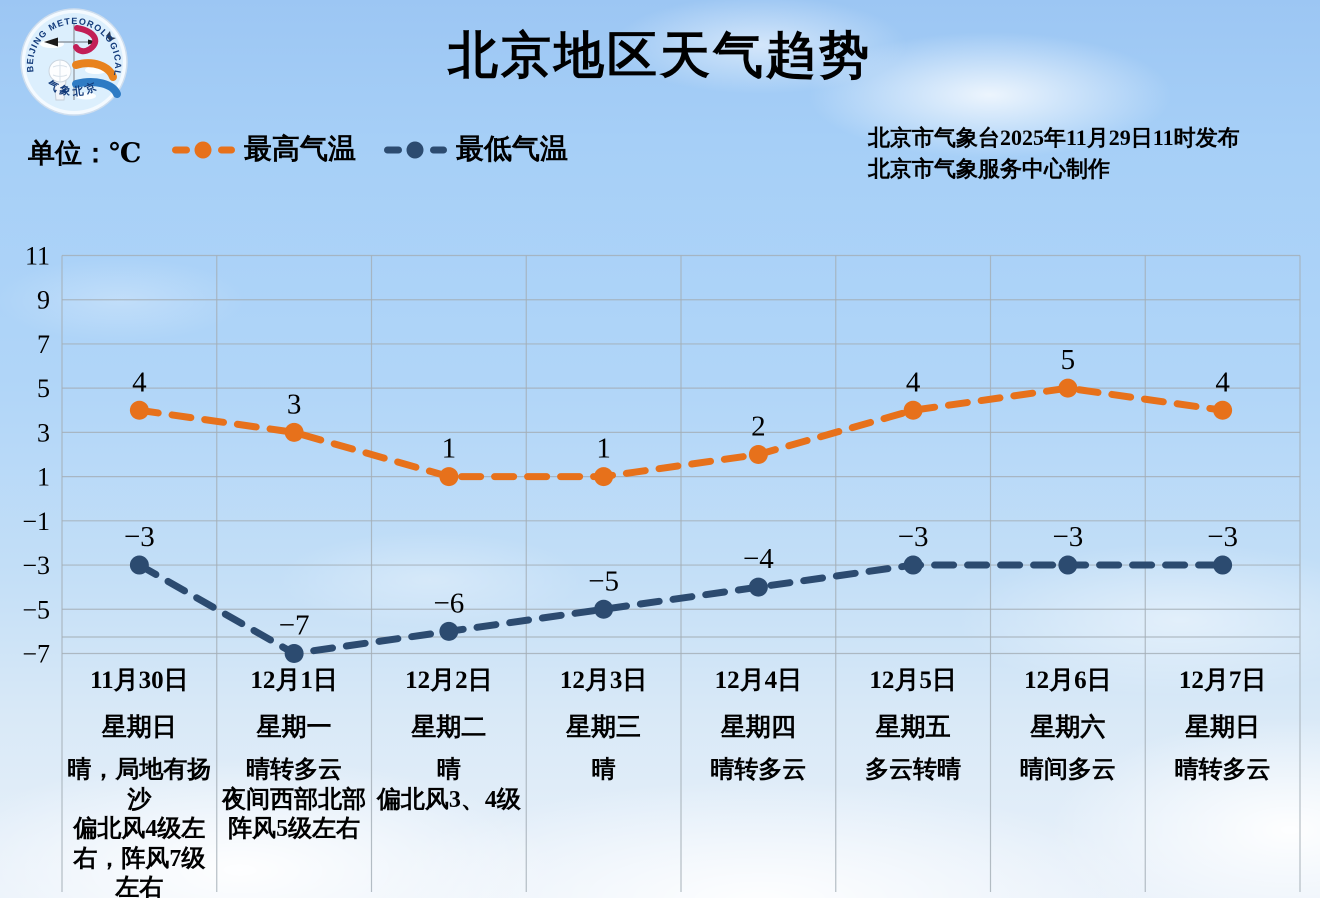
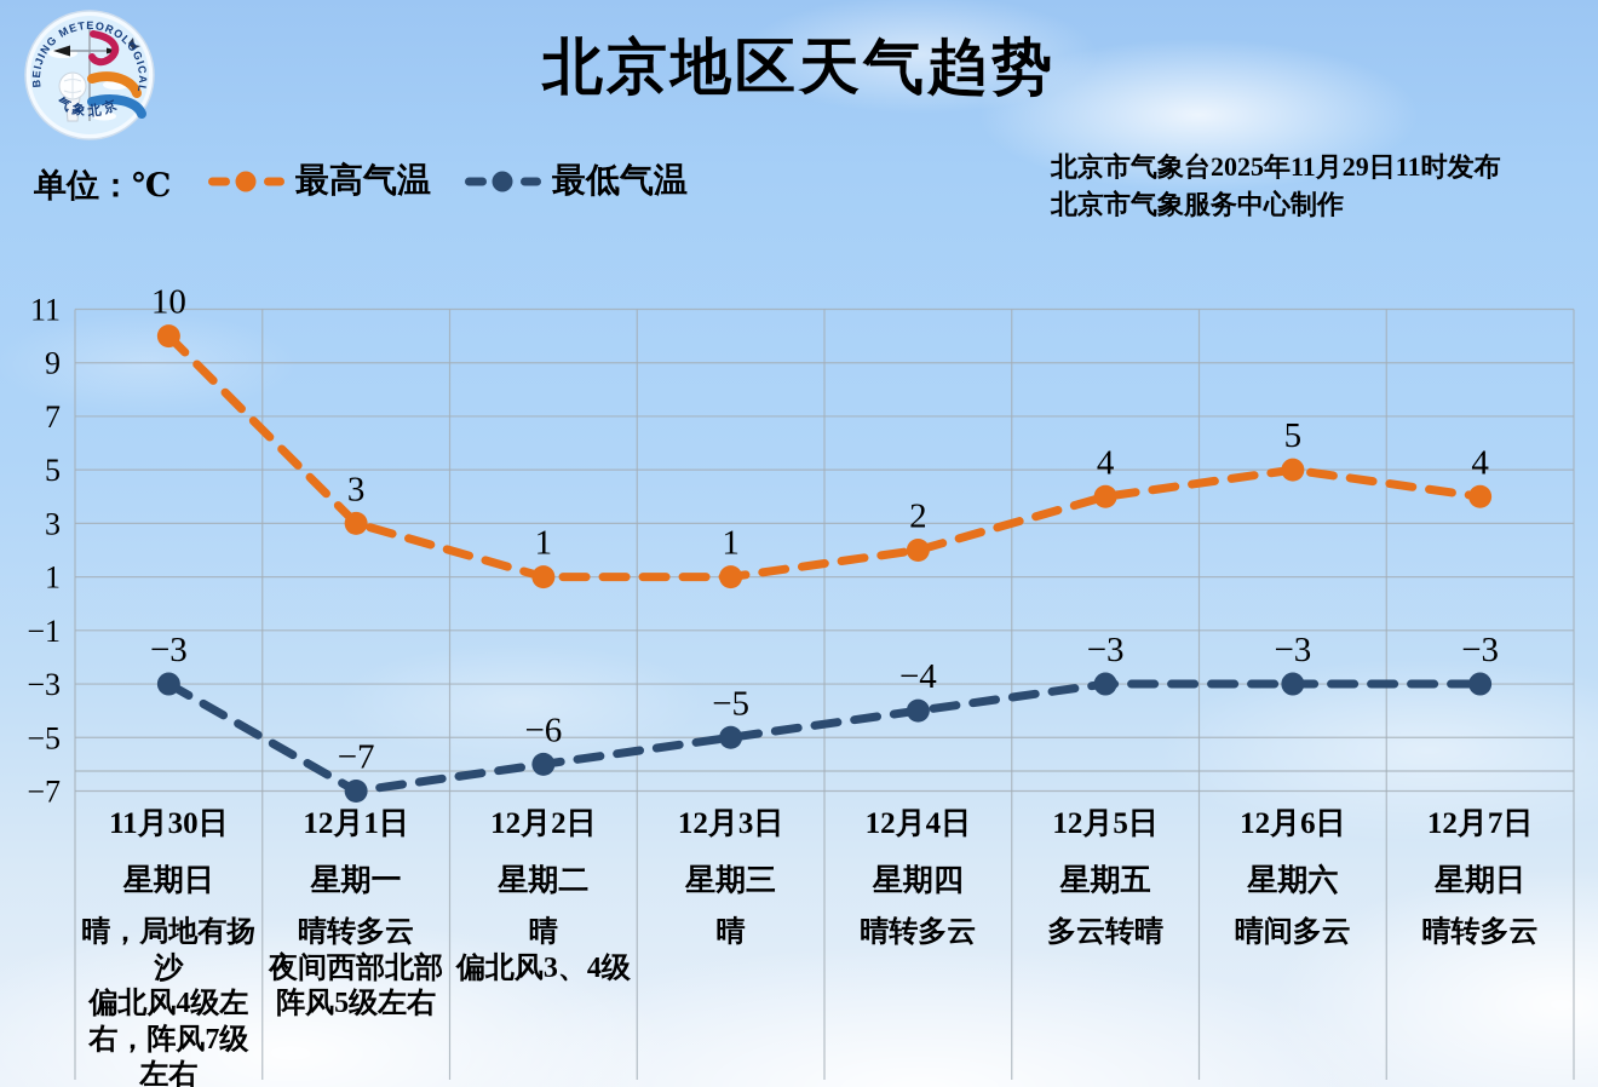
最高气温/11月30日: 4 -> 10
